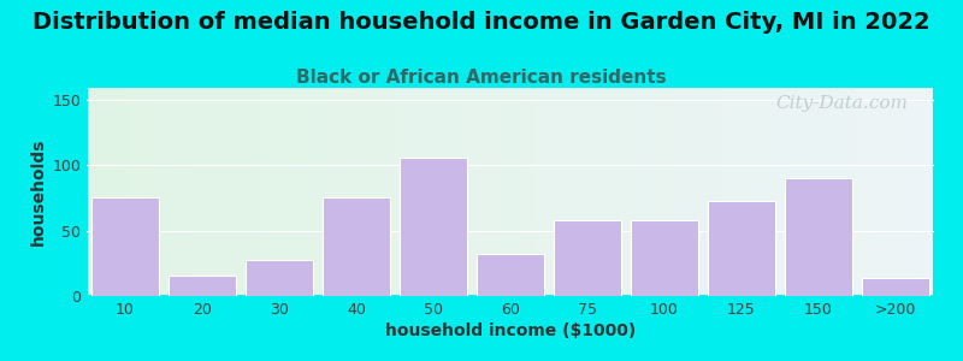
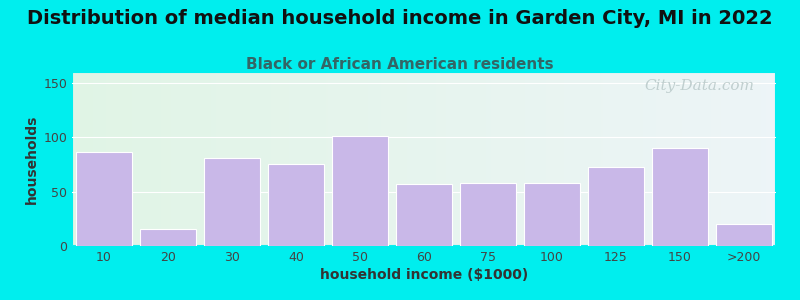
10: 75 -> 86
30: 28 -> 81
50: 106 -> 101
60: 32 -> 57
>200: 14 -> 20
